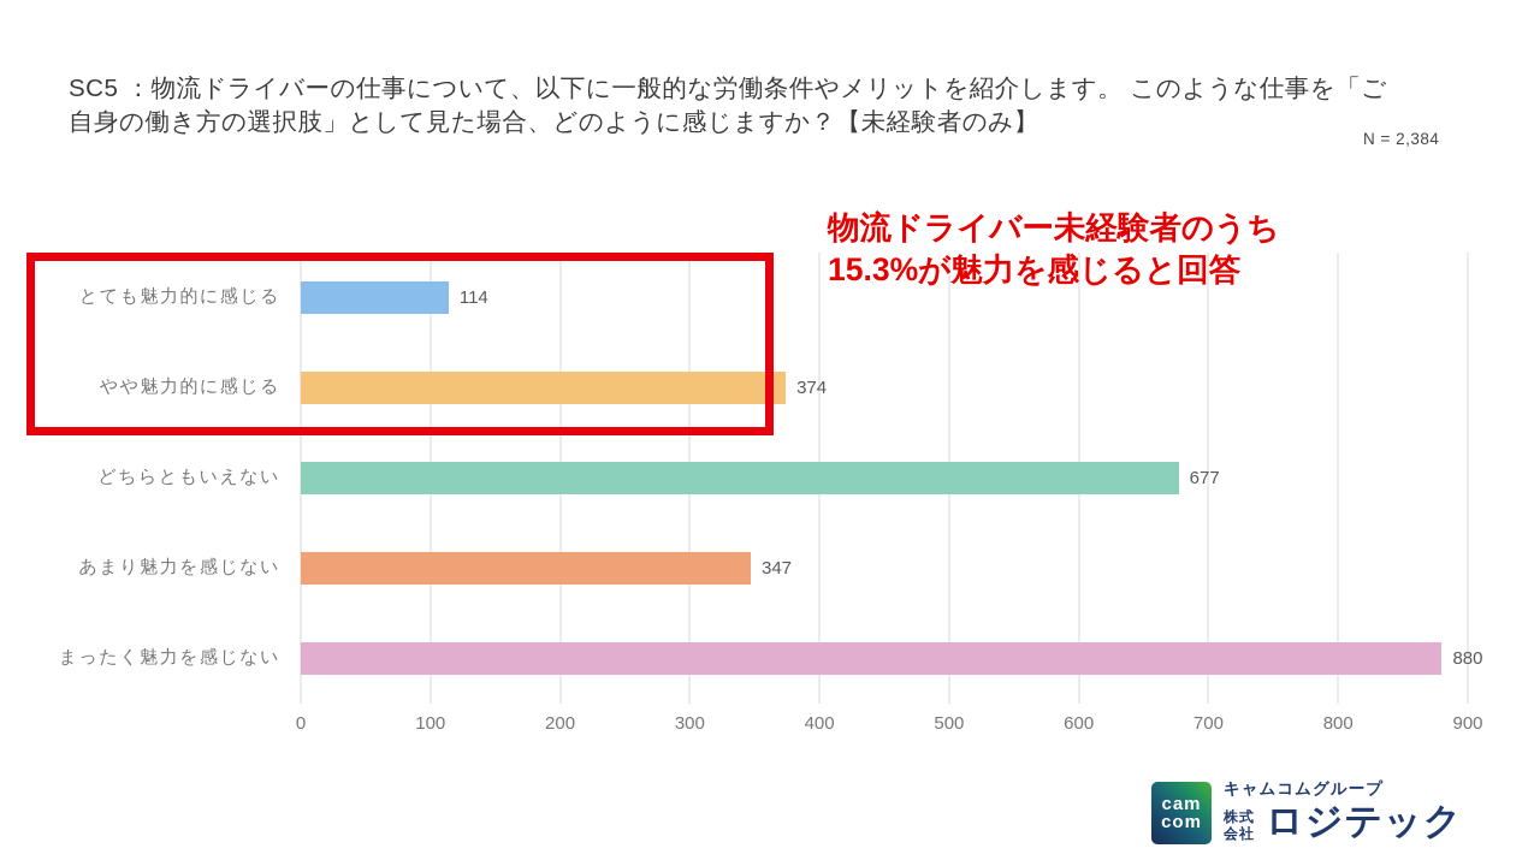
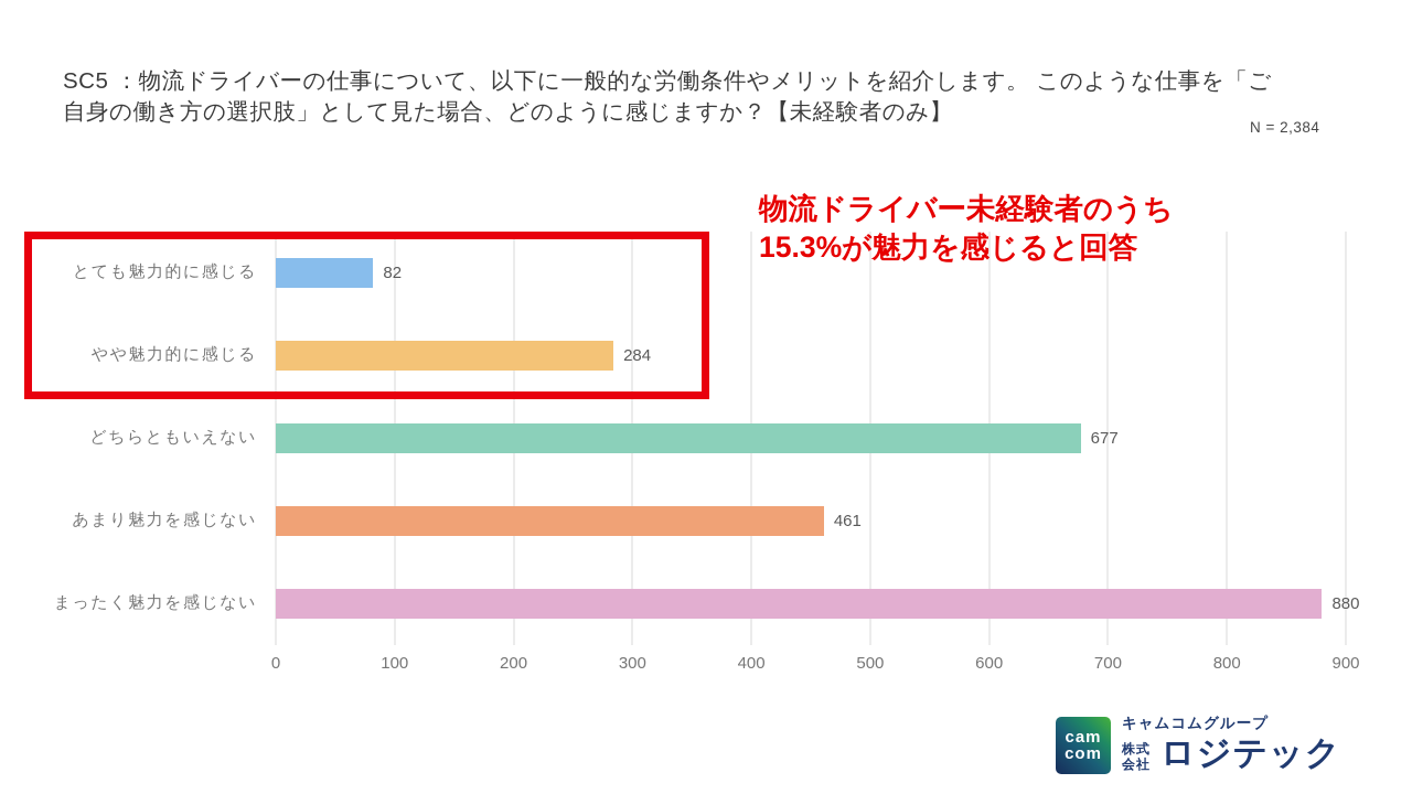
とても魅力的に感じる: 114 -> 82
やや魅力的に感じる: 374 -> 284
あまり魅力を感じない: 347 -> 461
